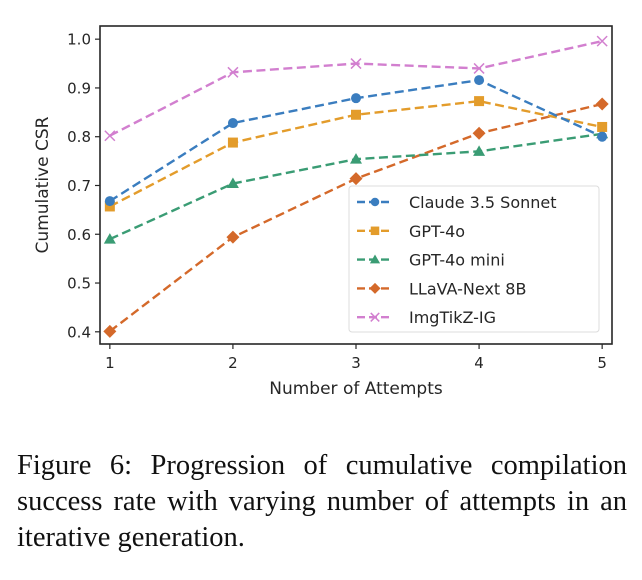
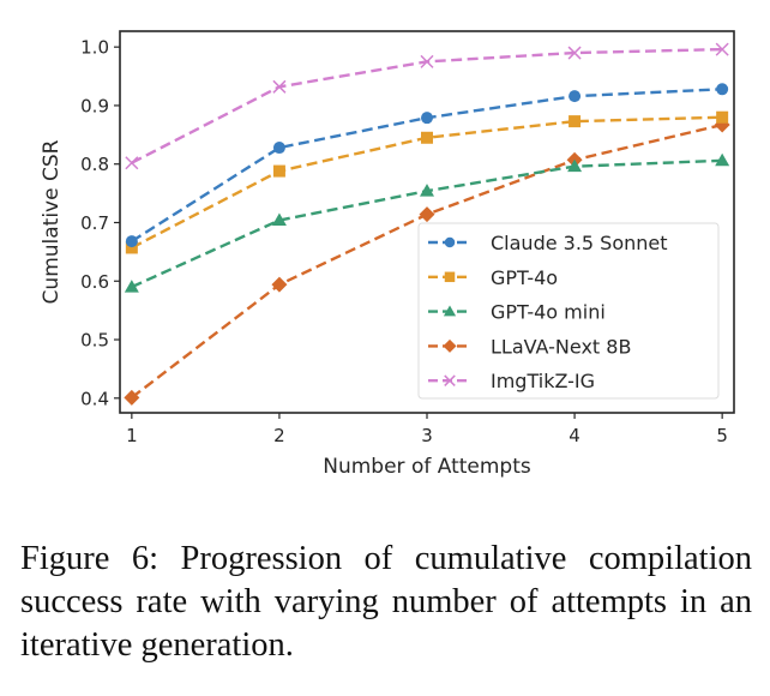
ImgTikZ-IG/3: 0.95 -> 0.97
GPT-4o mini/4: 0.77 -> 0.80
ImgTikZ-IG/4: 0.94 -> 0.99
Claude 3.5 Sonnet/5: 0.80 -> 0.93
GPT-4o/5: 0.82 -> 0.88
